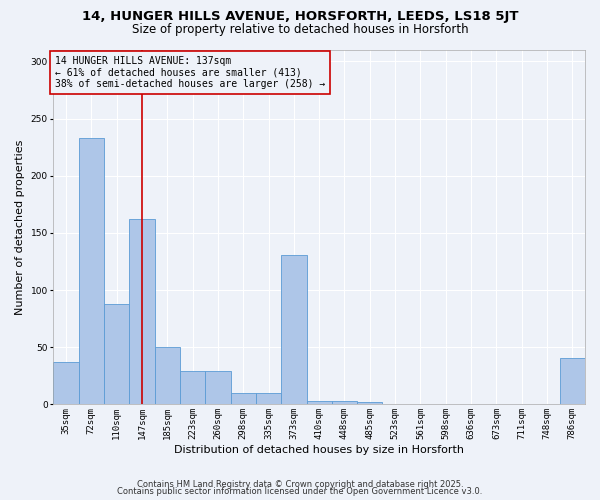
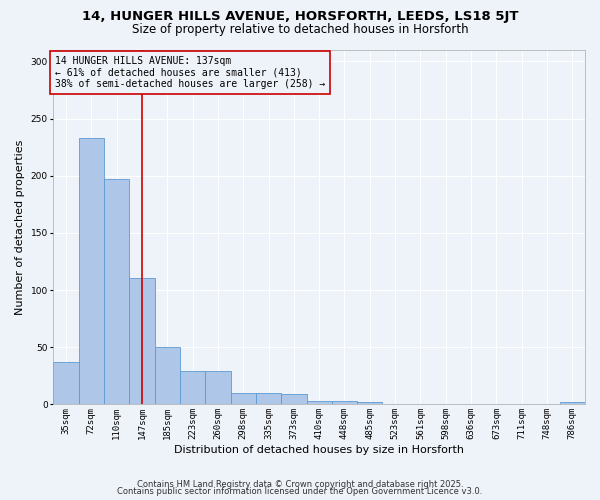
110sqm: 88 -> 197
147sqm: 162 -> 111
373sqm: 131 -> 9
786sqm: 41 -> 2
